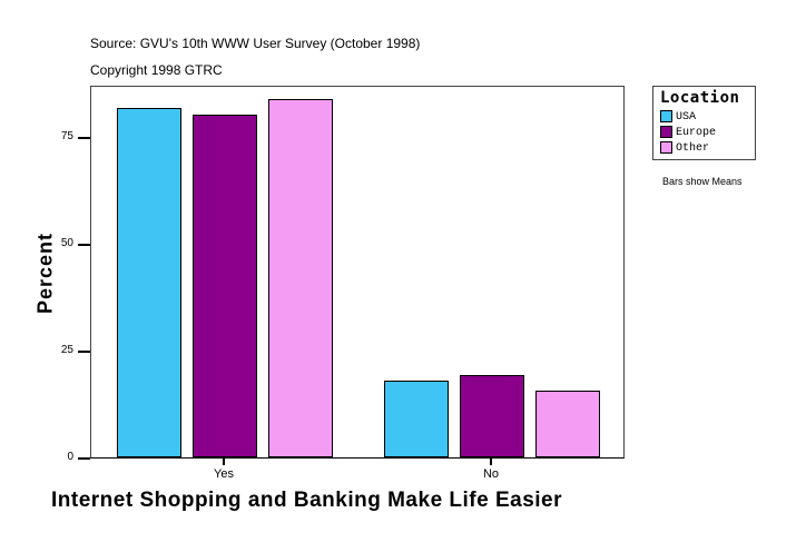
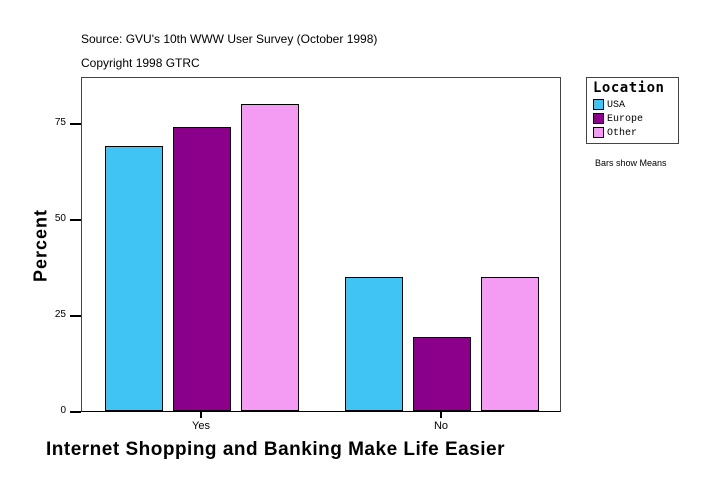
USA/Yes: 82 -> 69
Europe/Yes: 80 -> 74
Other/Yes: 84 -> 80
USA/No: 18 -> 35
Other/No: 16 -> 35
